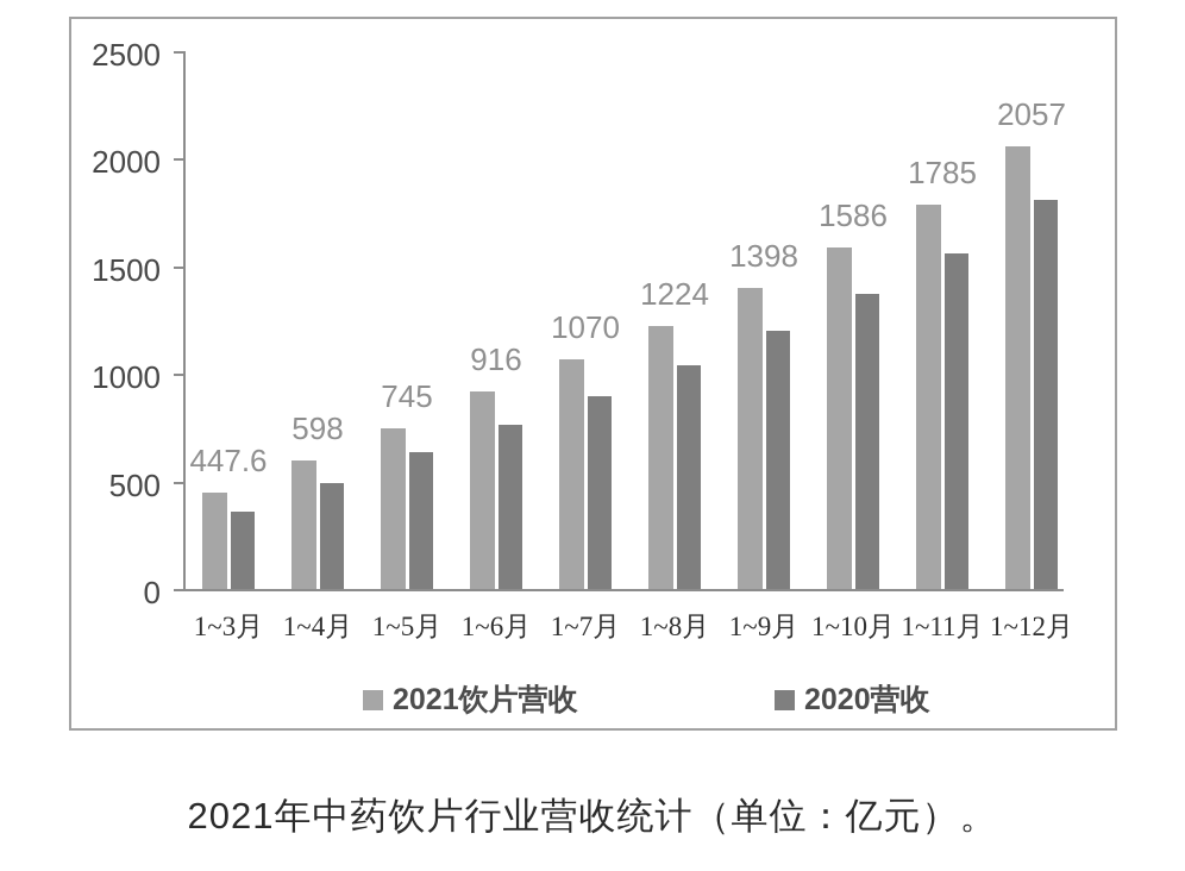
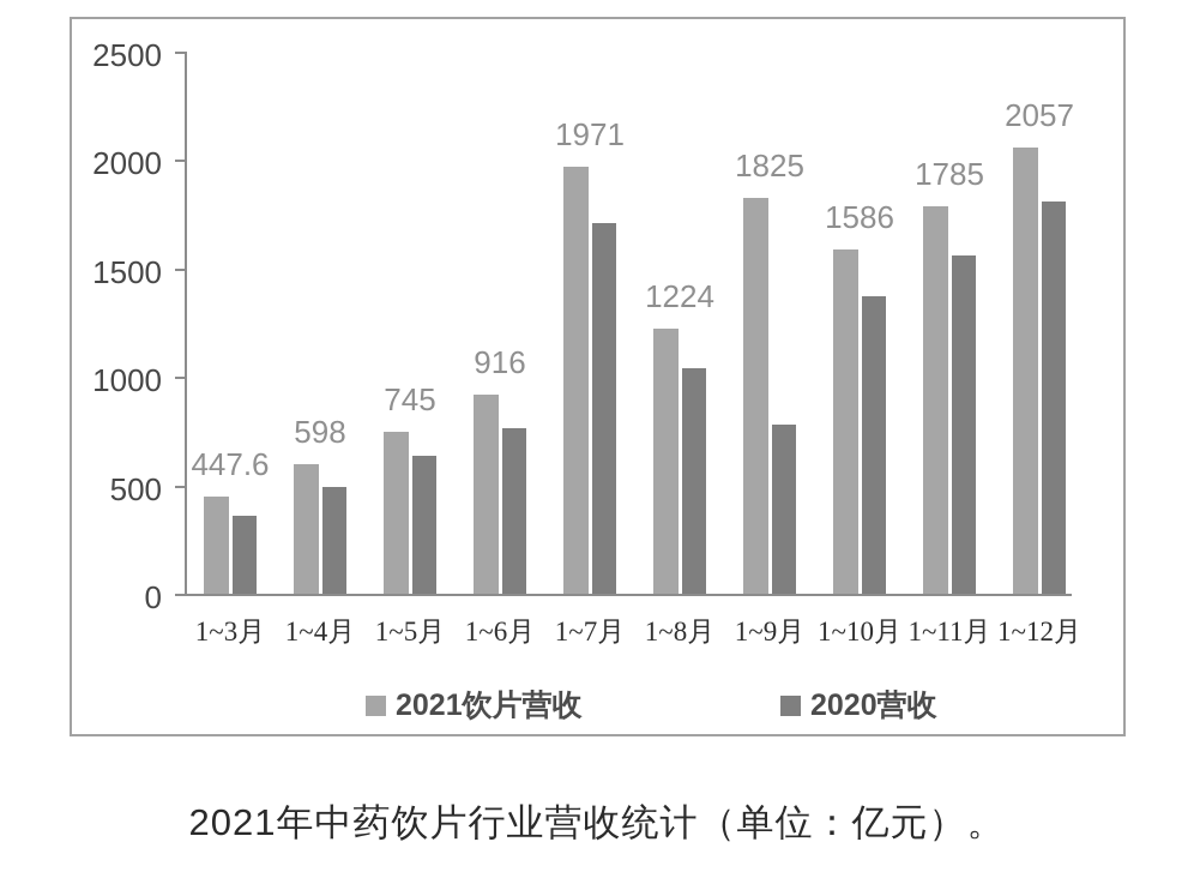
2021饮片营收/1~7月: 1070 -> 1971
2020营收/1~7月: 900 -> 1710
2021饮片营收/1~9月: 1398 -> 1825
2020营收/1~9月: 1200 -> 780
